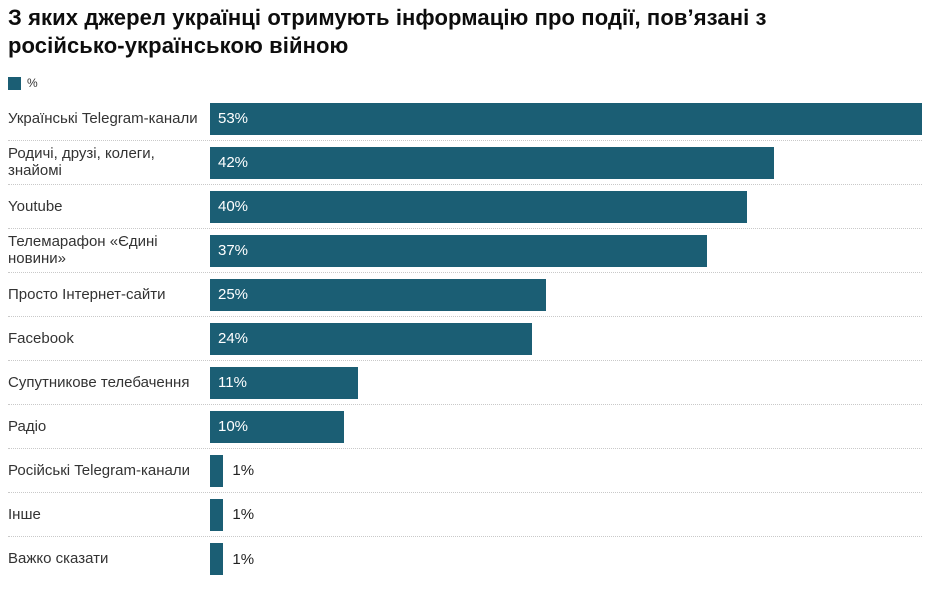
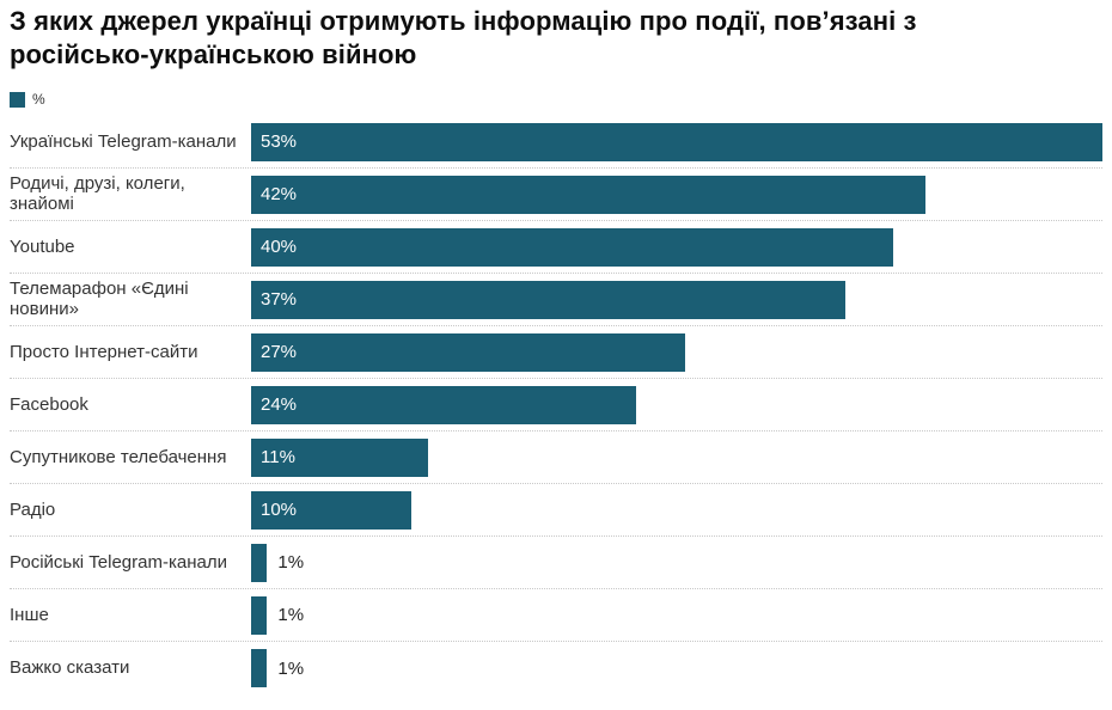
Просто Інтернет-сайти: 25% -> 27%
